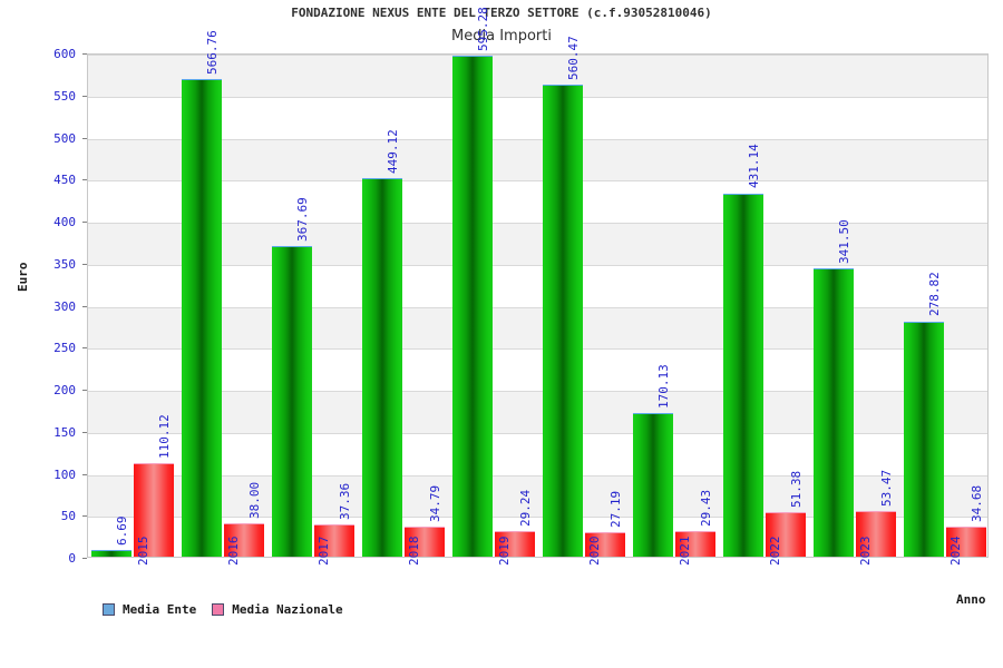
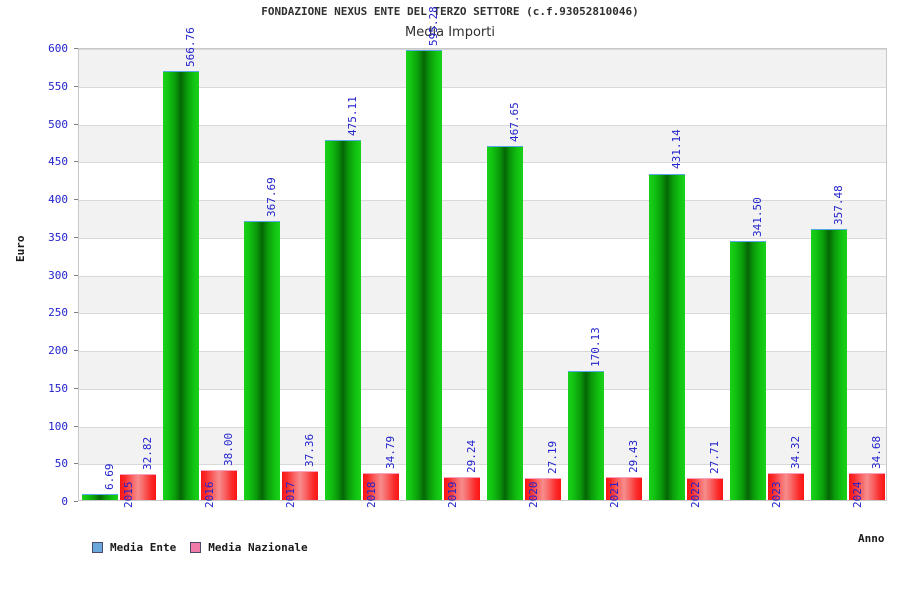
Media Nazionale/2015: 110.12 -> 32.82
Media Ente/2018: 449.12 -> 475.11
Media Ente/2020: 560.47 -> 467.65
Media Nazionale/2022: 51.38 -> 27.71
Media Nazionale/2023: 53.47 -> 34.32
Media Ente/2024: 278.82 -> 357.48
